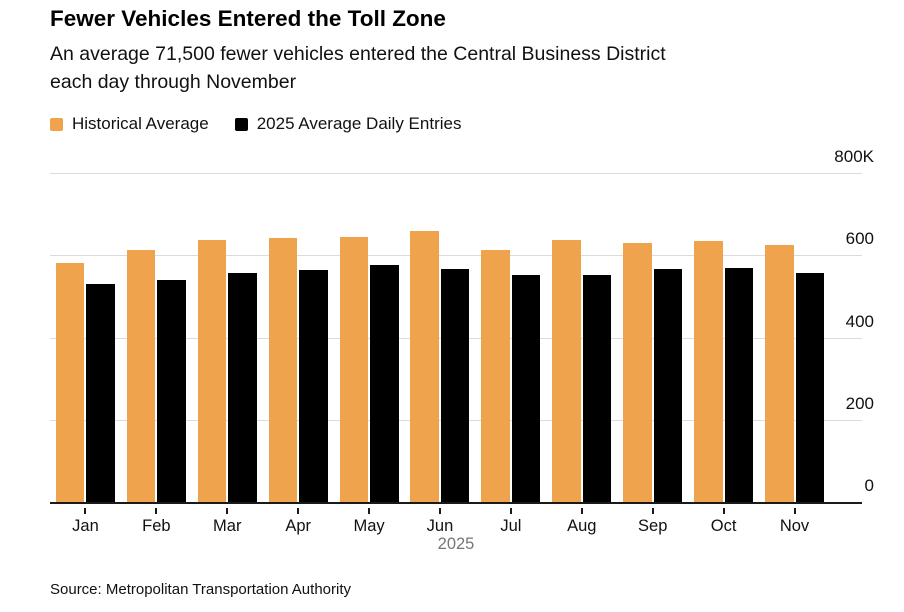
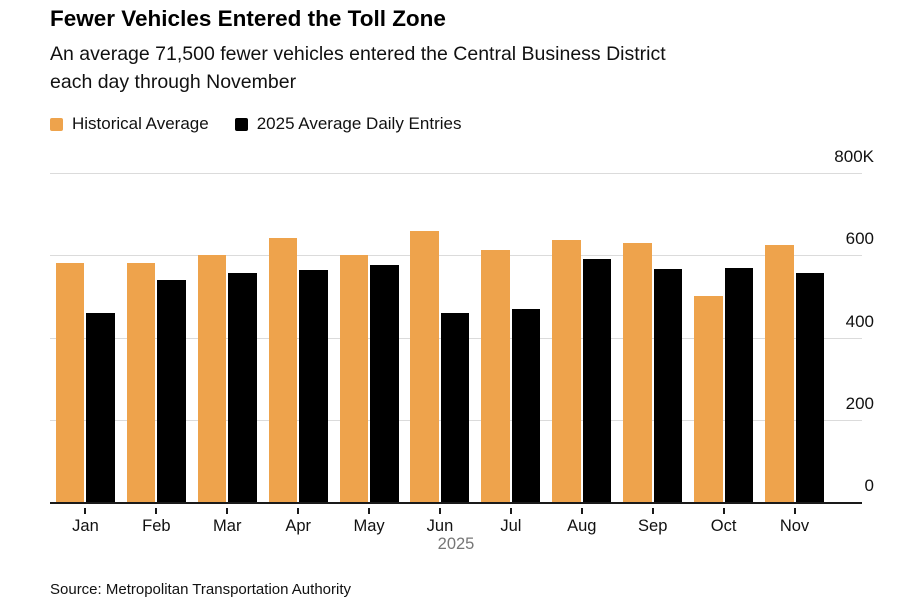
2025 Average Daily Entries/Jan: 530K -> 460K
Historical Average/Feb: 610K -> 580K
Historical Average/Mar: 640K -> 600K
Historical Average/May: 640K -> 600K
2025 Average Daily Entries/Jun: 570K -> 460K
2025 Average Daily Entries/Jul: 550K -> 470K
2025 Average Daily Entries/Aug: 550K -> 590K
Historical Average/Oct: 630K -> 500K
